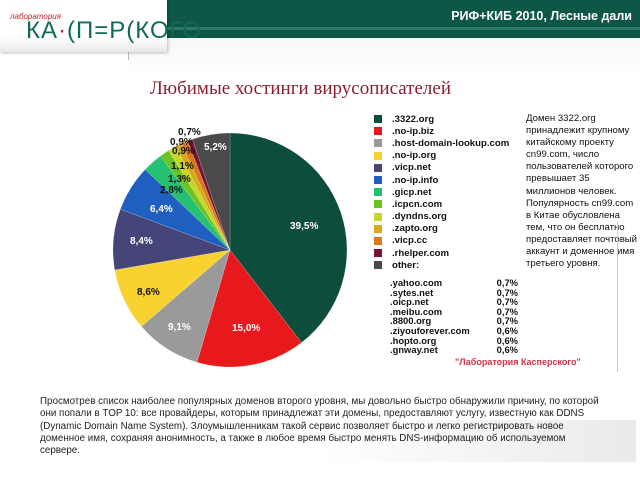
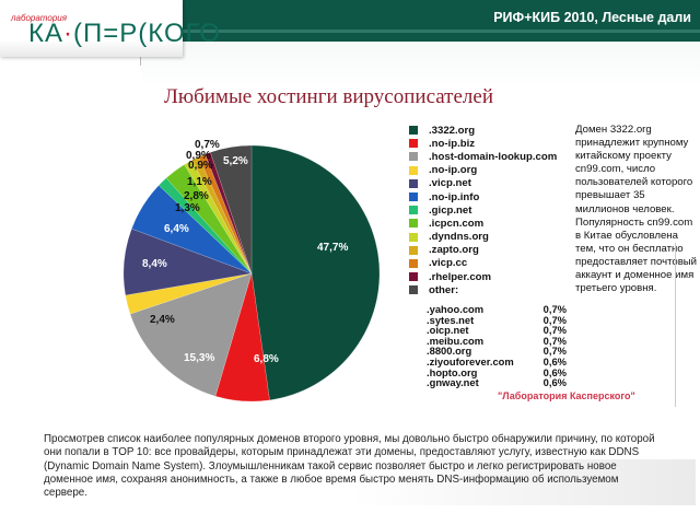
.3322.org: 39,5% -> 47,7%
.no-ip.biz: 15,0% -> 6,8%
.host-domain-lookup.com: 9,1% -> 15,3%
.no-ip.org: 8,6% -> 2,4%
.gicp.net: 2,8% -> 1,3%
.icpcn.com: 1,3% -> 2,8%
